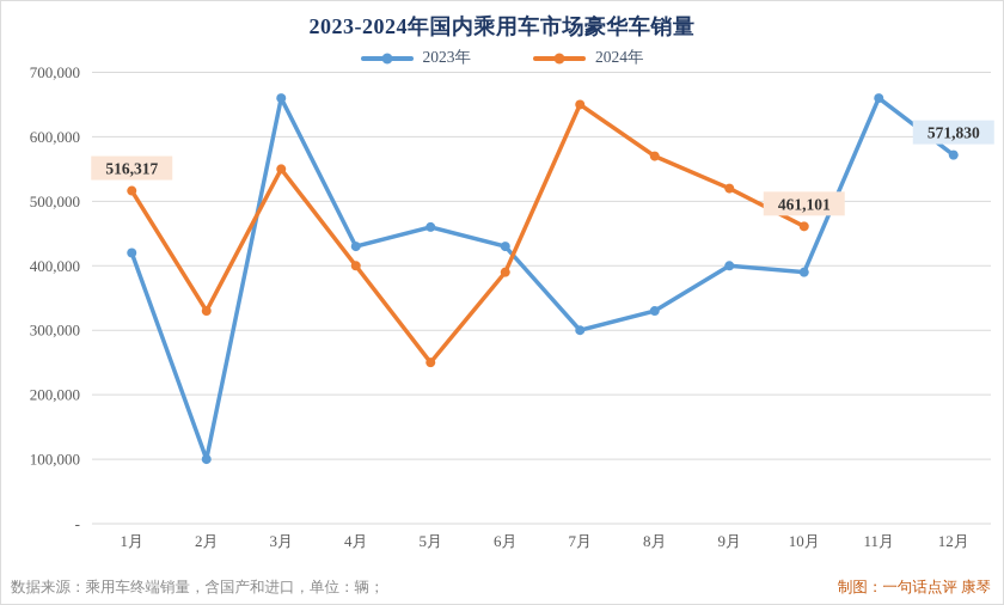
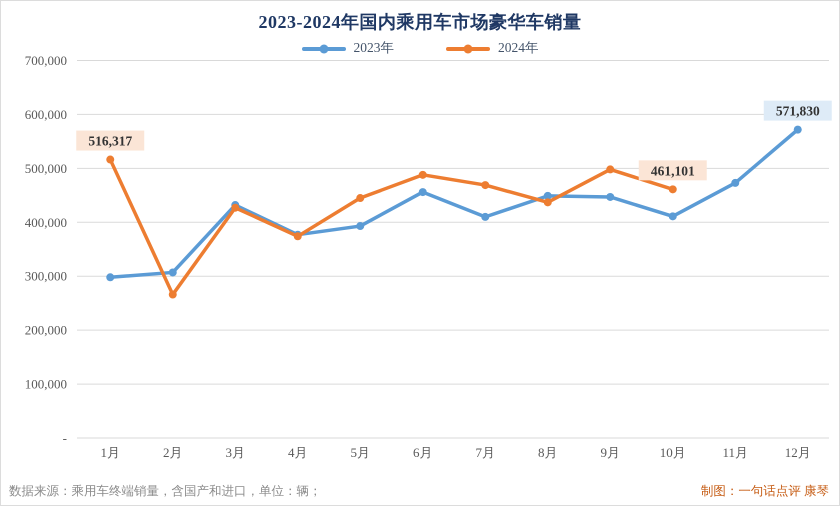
2023年/1月: 420000 -> 300000
2023年/2月: 100000 -> 310000
2024年/2月: 330000 -> 270000
2023年/3月: 660000 -> 430000
2024年/3月: 550000 -> 430000
2023年/4月: 430000 -> 380000
2024年/4月: 400000 -> 370000
2023年/5月: 460000 -> 390000
2024年/5月: 250000 -> 440000
2023年/6月: 430000 -> 460000
2024年/6月: 390000 -> 490000
2023年/7月: 300000 -> 410000
2024年/7月: 650000 -> 470000
2023年/8月: 330000 -> 450000
2024年/8月: 570000 -> 440000
2023年/9月: 400000 -> 450000
2024年/9月: 520000 -> 500000
2023年/10月: 390000 -> 410000
2023年/11月: 660000 -> 470000
